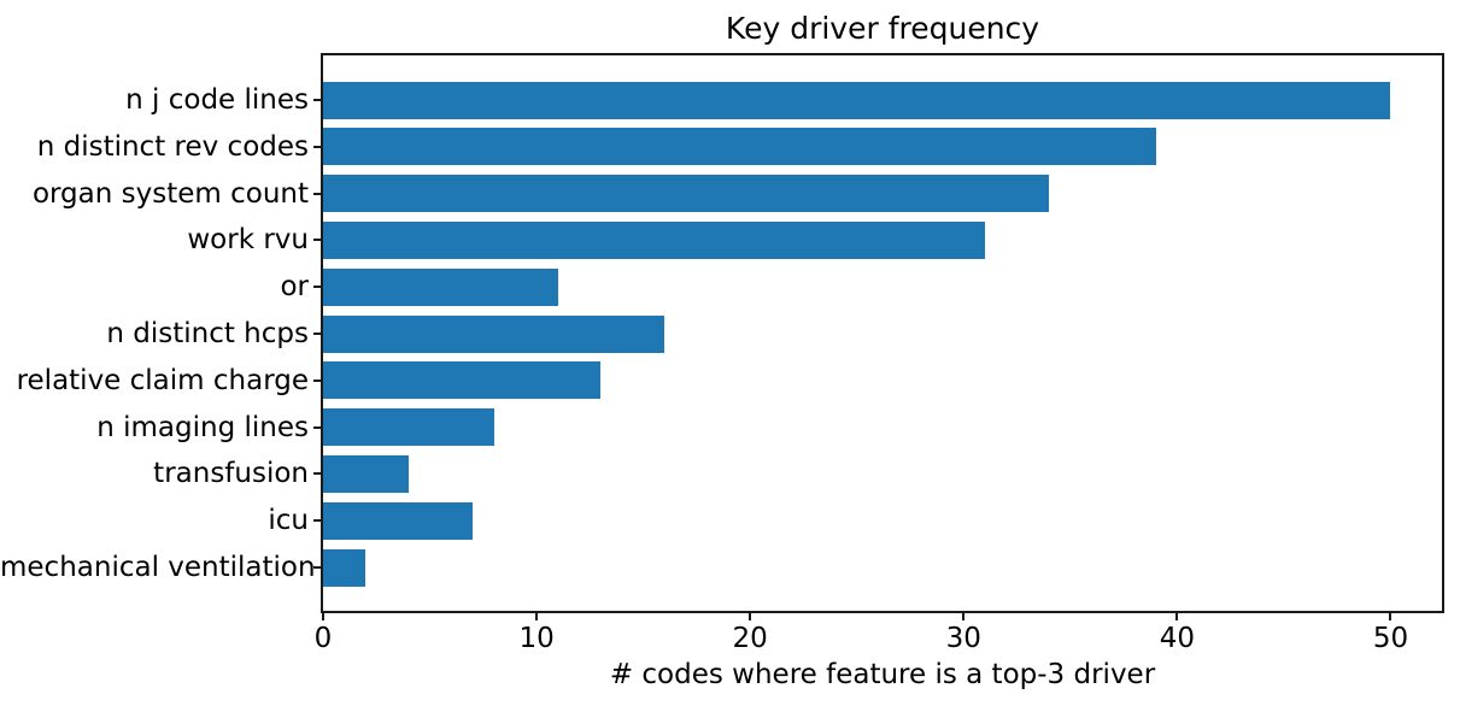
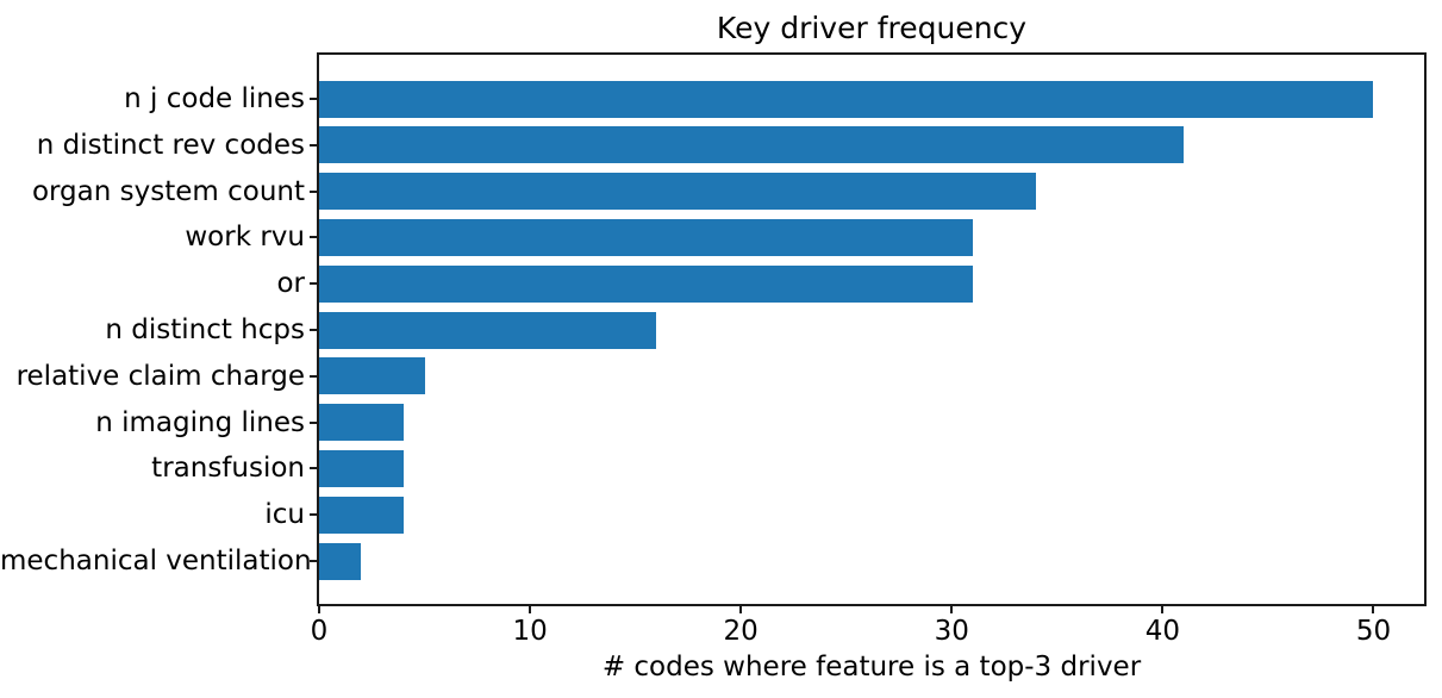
n distinct rev codes: 39 -> 41
or: 11 -> 31
relative claim charge: 13 -> 5
n imaging lines: 8 -> 4
icu: 7 -> 4
